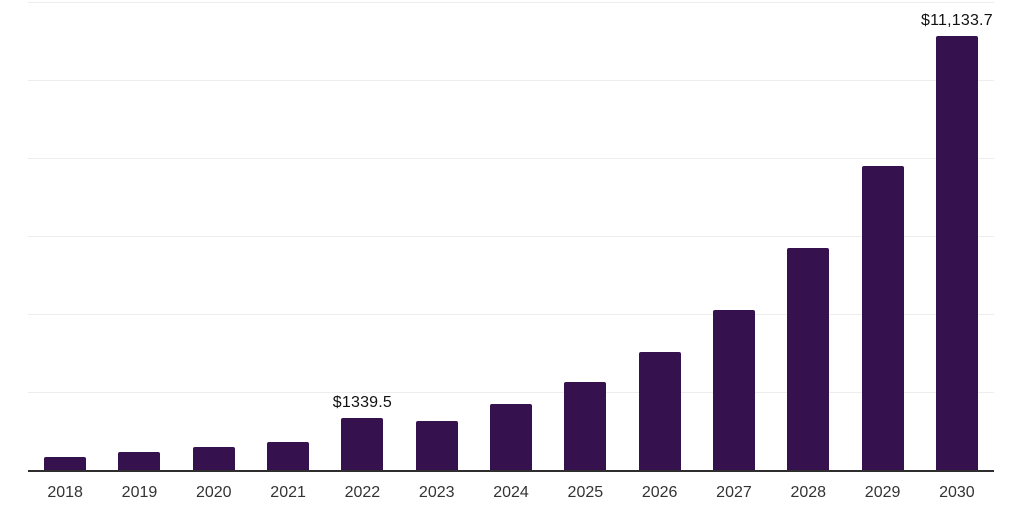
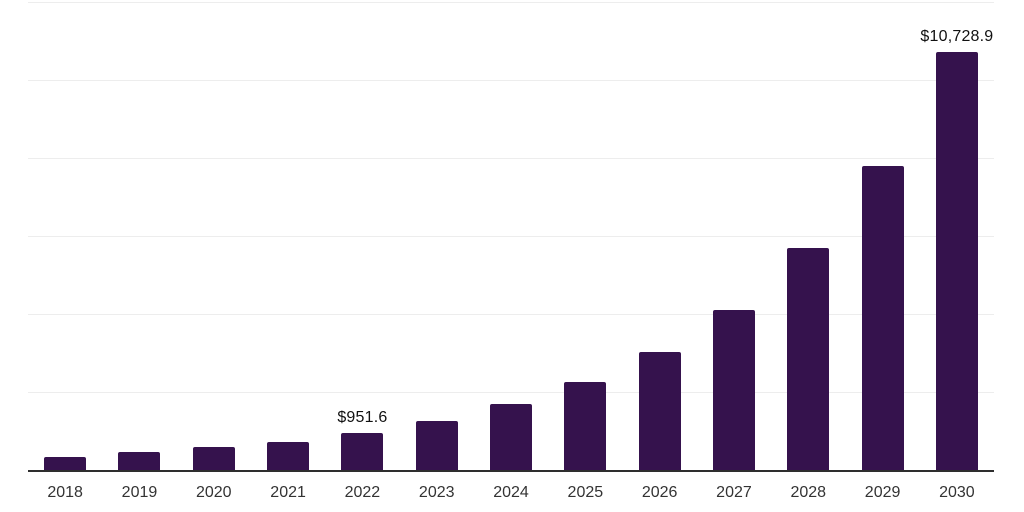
2022: $1339.5 -> $951.6
2030: $11,133.7 -> $10,728.9
